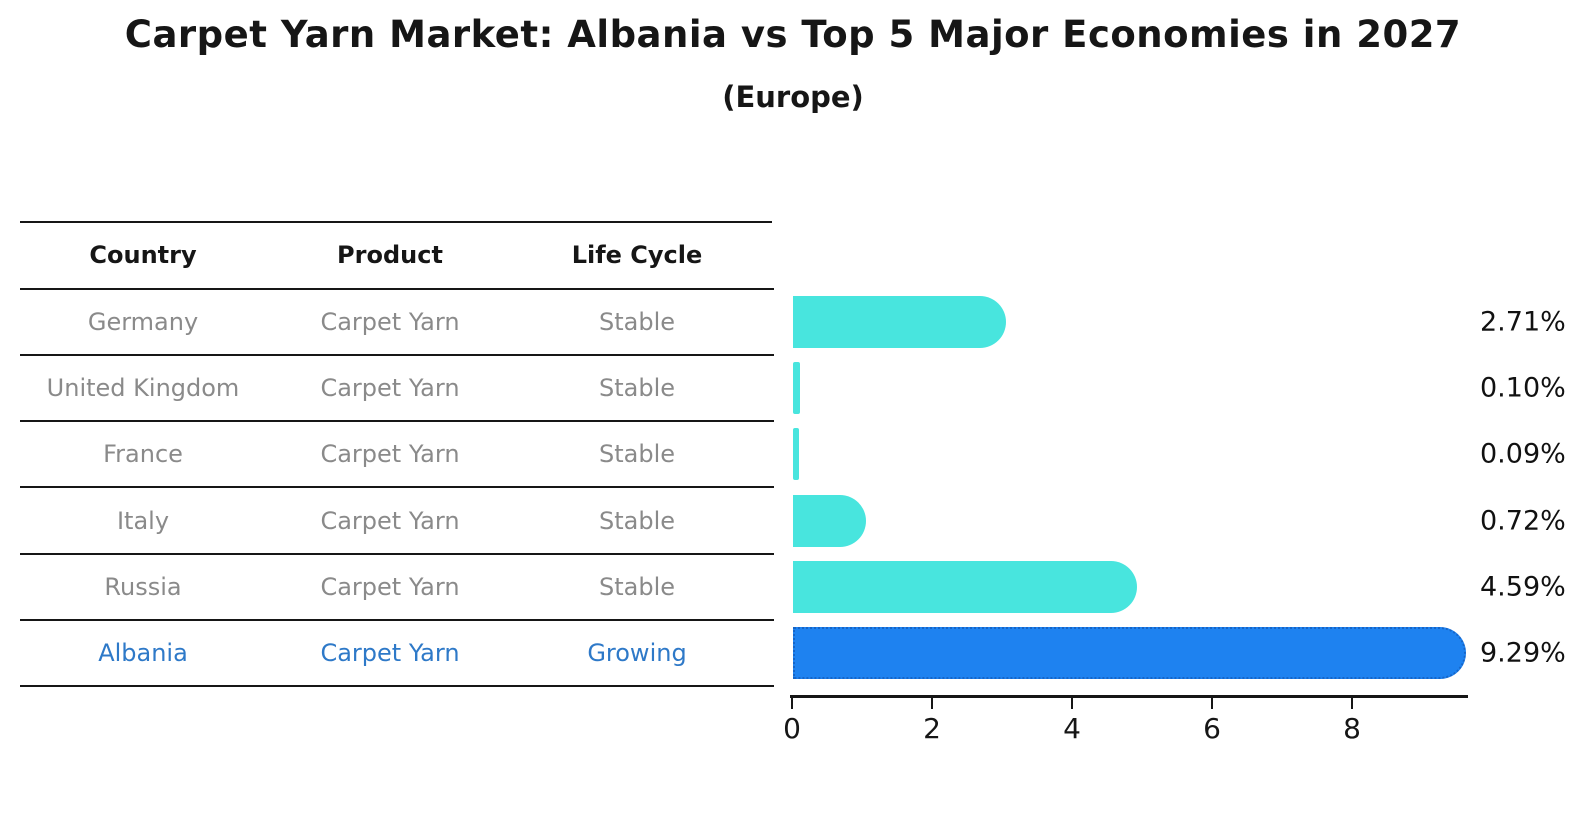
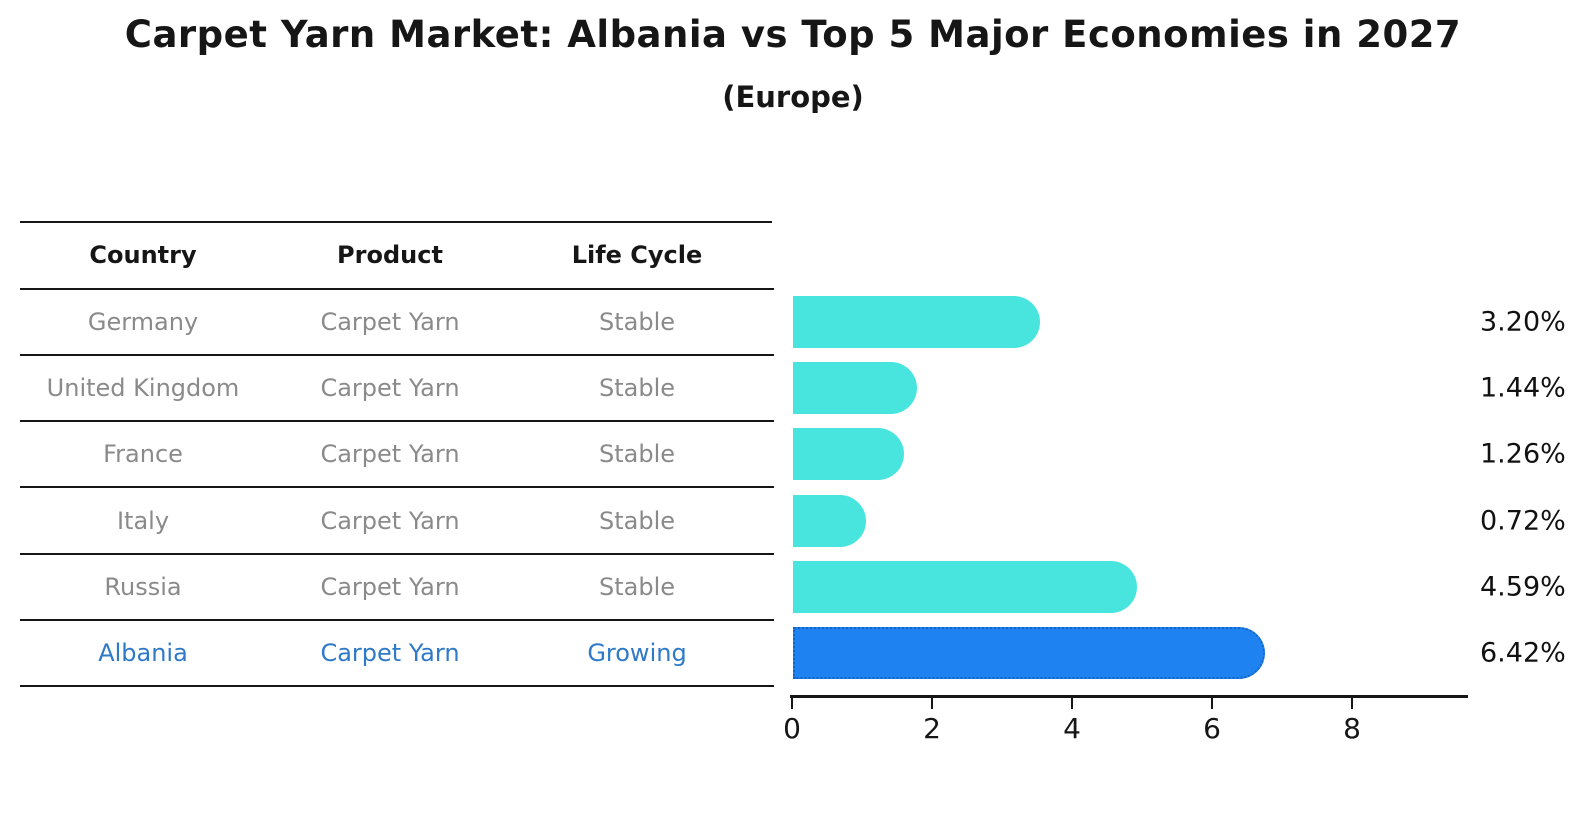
Germany: 2.71% -> 3.20%
United Kingdom: 0.10% -> 1.44%
France: 0.09% -> 1.26%
Albania: 9.29% -> 6.42%
